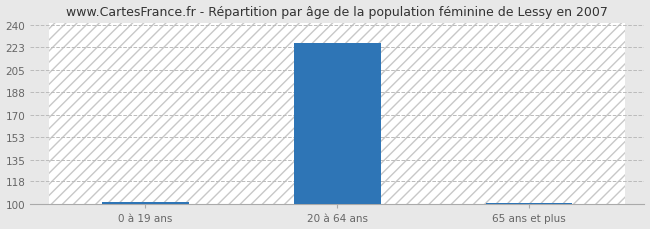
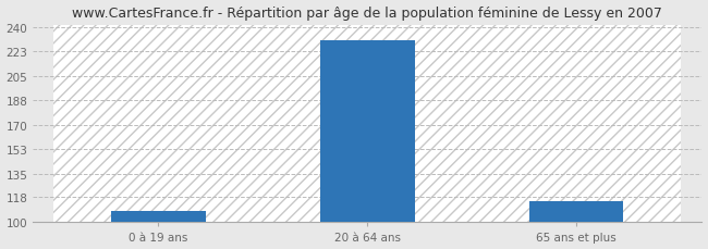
0 à 19 ans: 102 -> 108
20 à 64 ans: 226 -> 231
65 ans et plus: 101 -> 115
